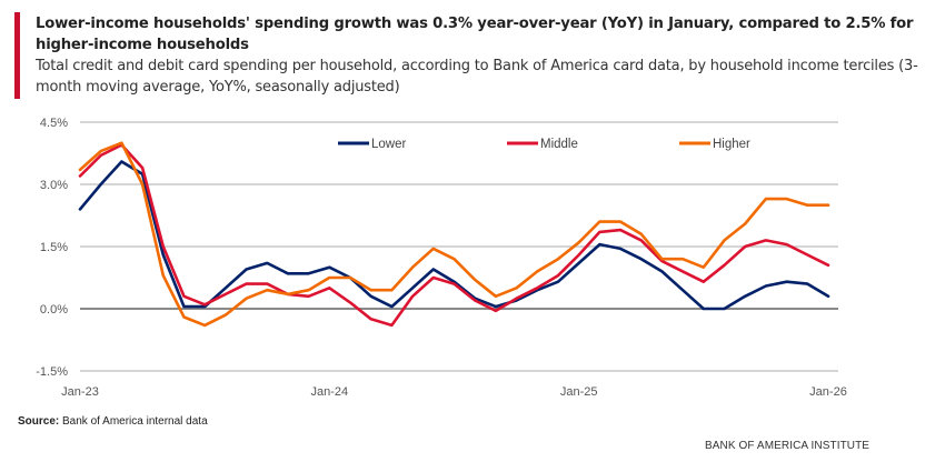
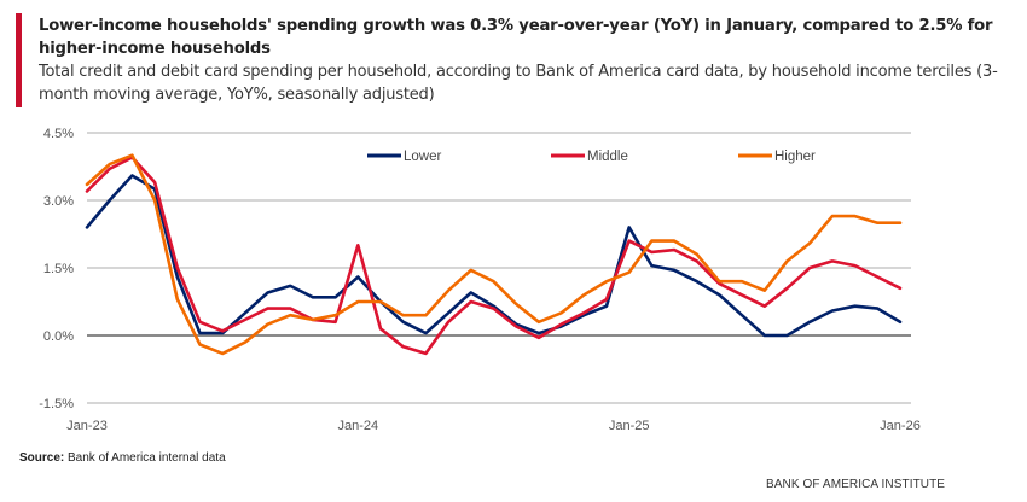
Lower/Jan-24: 1.0% -> 1.3%
Middle/Jan-24: 0.5% -> 2.0%
Lower/Jan-25: 1.1% -> 2.4%
Middle/Jan-25: 1.3% -> 2.1%
Higher/Jan-25: 1.6% -> 1.4%
